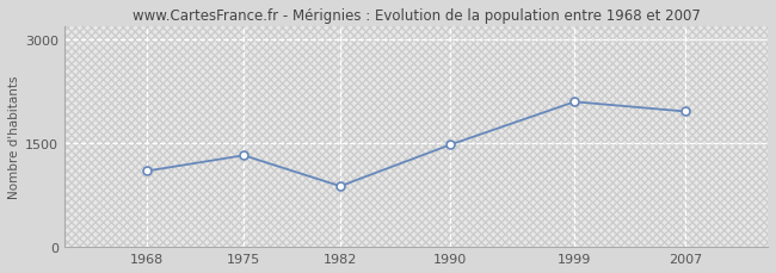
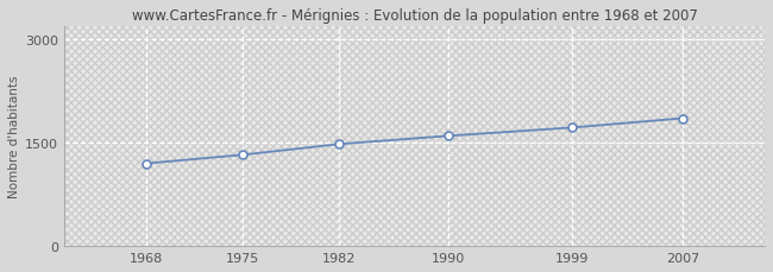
1968: 1100 -> 1200
1982: 880 -> 1480
1990: 1480 -> 1600
1999: 2100 -> 1720
2007: 1960 -> 1860
